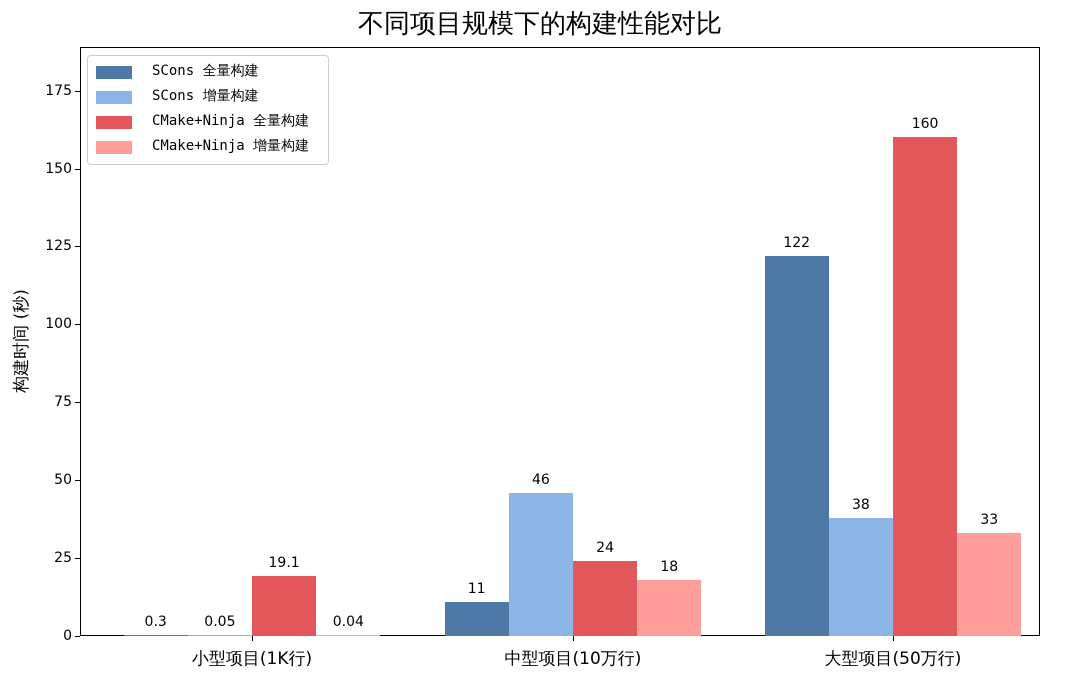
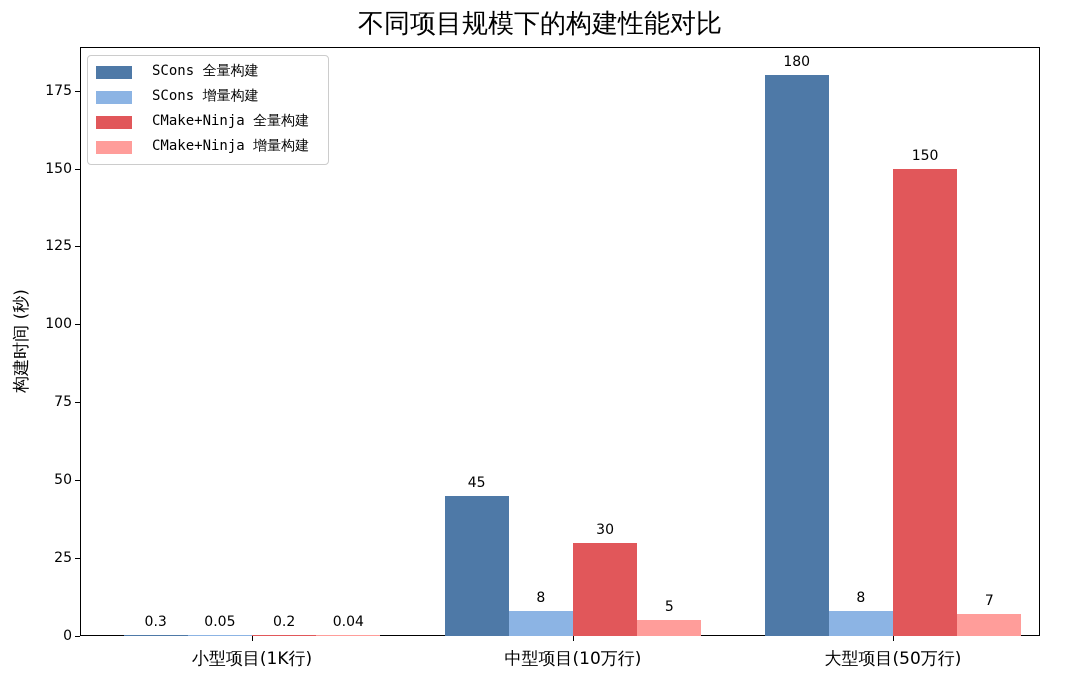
CMake+Ninja 全量构建/小型项目(1K行): 19.1 -> 0.2
SCons 全量构建/中型项目(10万行): 11 -> 45
SCons 增量构建/中型项目(10万行): 46 -> 8
CMake+Ninja 全量构建/中型项目(10万行): 24 -> 30
CMake+Ninja 增量构建/中型项目(10万行): 18 -> 5
SCons 全量构建/大型项目(50万行): 122 -> 180
SCons 增量构建/大型项目(50万行): 38 -> 8
CMake+Ninja 全量构建/大型项目(50万行): 160 -> 150
CMake+Ninja 增量构建/大型项目(50万行): 33 -> 7
